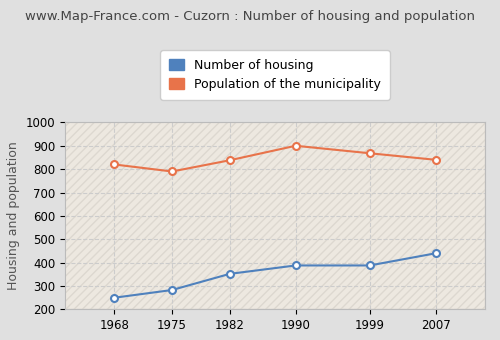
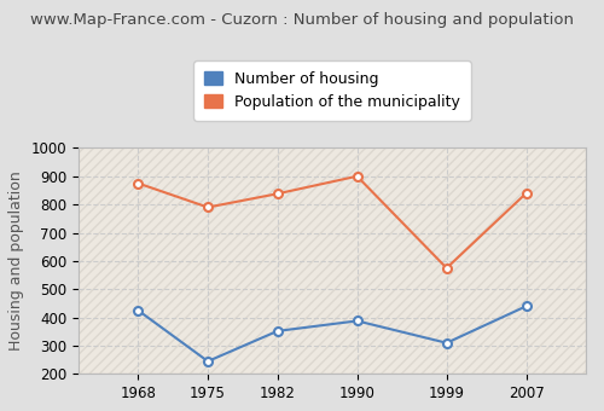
Number of housing/1968: 250 -> 425
Population of the municipality/1968: 820 -> 875
Number of housing/1975: 283 -> 245
Number of housing/1999: 388 -> 310
Population of the municipality/1999: 868 -> 575
